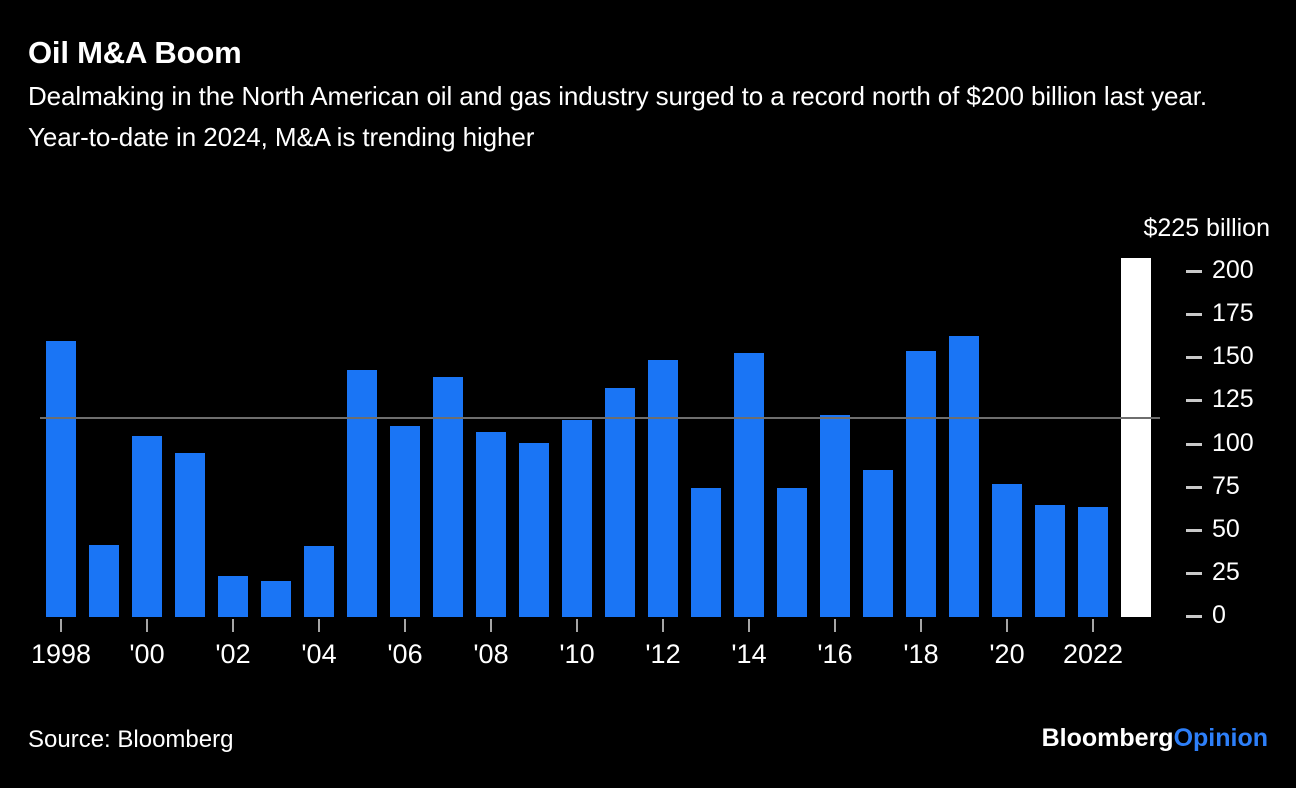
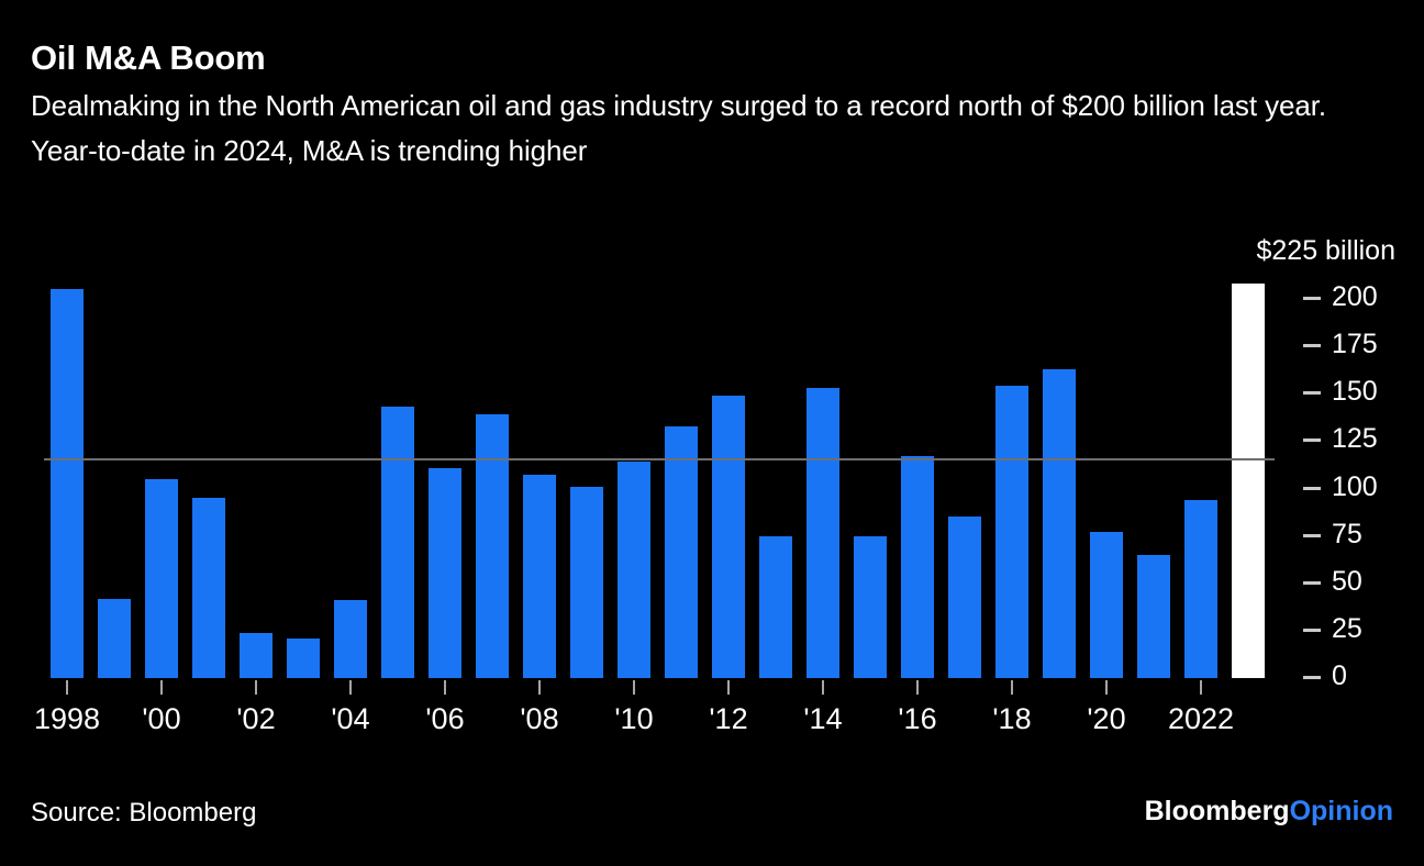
1998: 160 -> 205
2022: 64 -> 94
